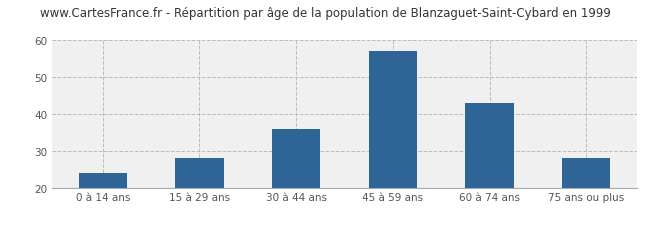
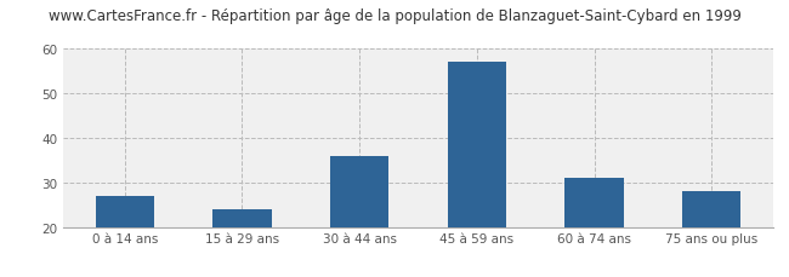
0 à 14 ans: 24 -> 27
15 à 29 ans: 28 -> 24
60 à 74 ans: 43 -> 31
